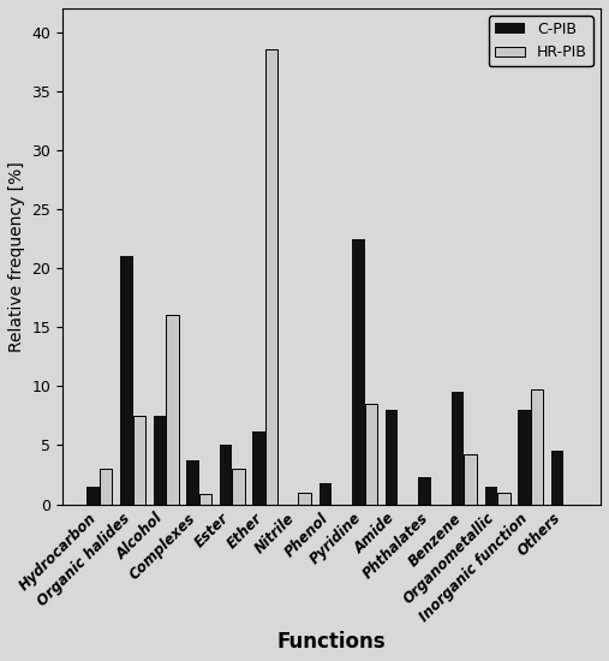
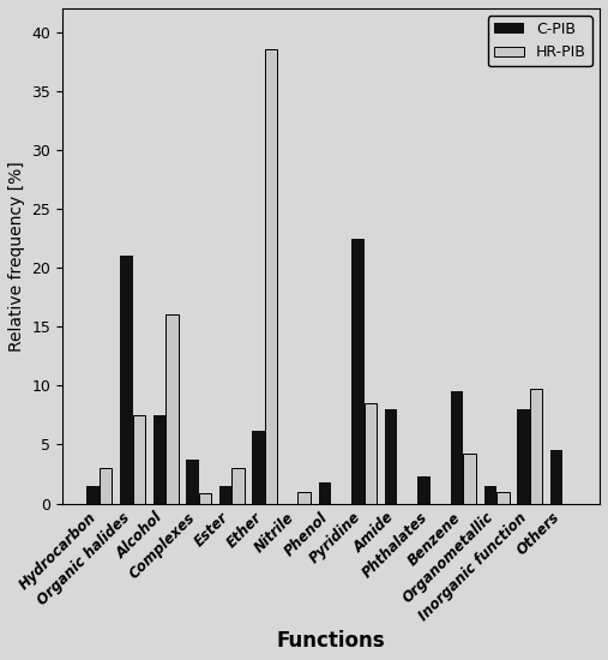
C-PIB/Ester: 5.0 -> 1.5
